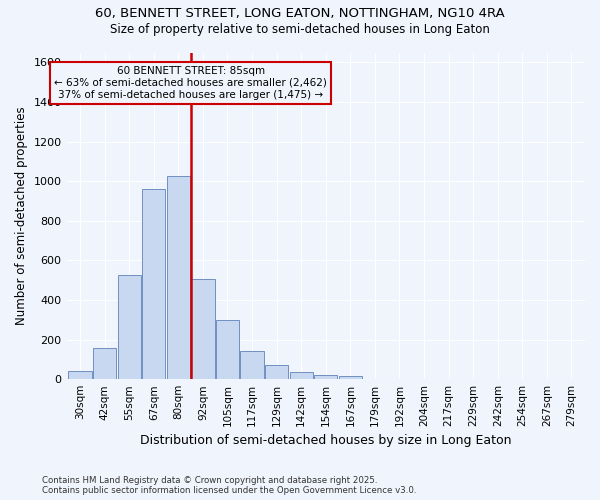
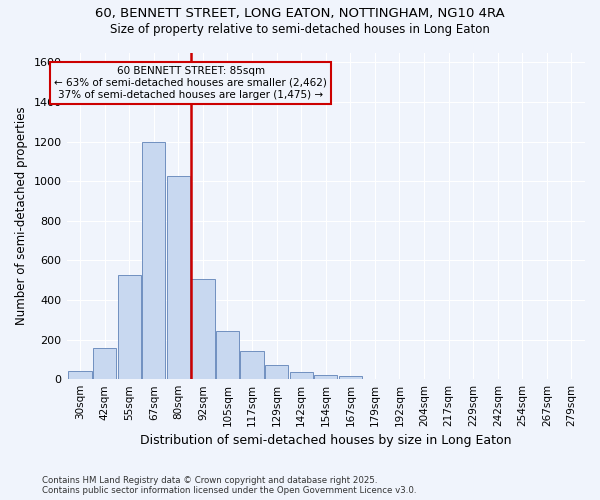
67sqm: 960 -> 1200
105sqm: 300 -> 240
